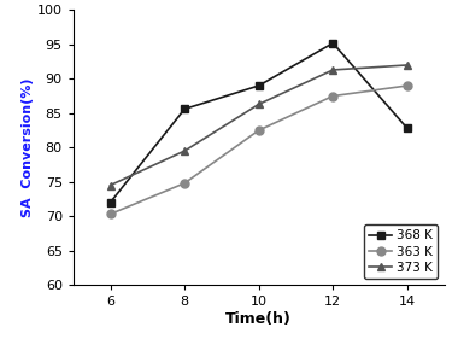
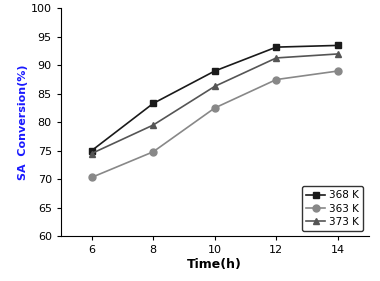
368 K/6: 72.0 -> 75.0
368 K/8: 85.6 -> 83.3
368 K/12: 95.2 -> 93.2
368 K/14: 82.8 -> 93.5
